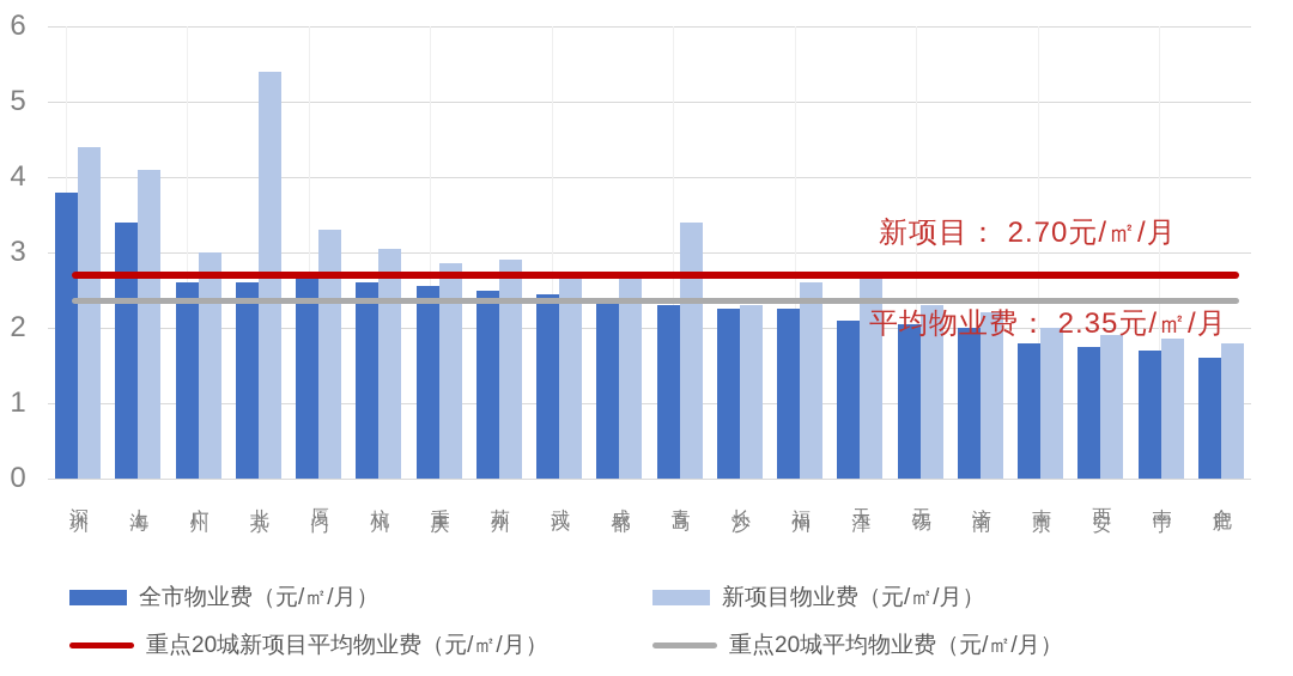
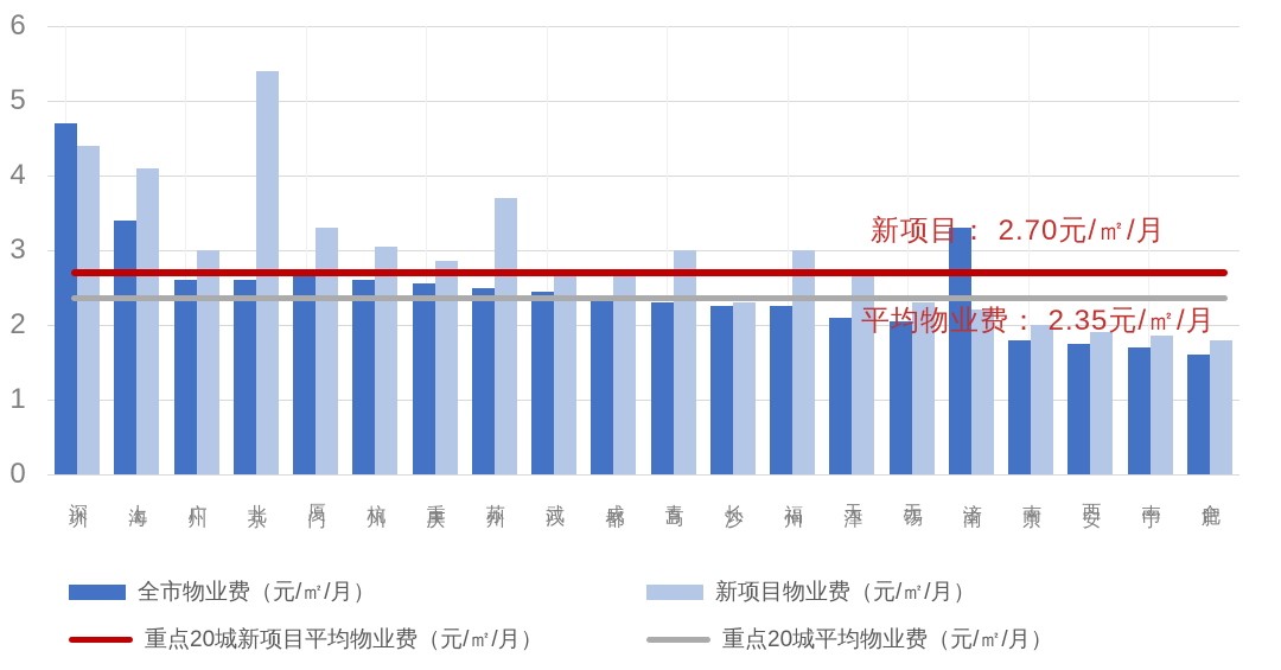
全市物业费（元/㎡/月）/深圳: 3.8 -> 4.7
新项目物业费（元/㎡/月）/苏州: 2.9 -> 3.7
新项目物业费（元/㎡/月）/青岛: 3.4 -> 3.0
新项目物业费（元/㎡/月）/福州: 2.6 -> 3.0
全市物业费（元/㎡/月）/济南: 2.0 -> 3.3
